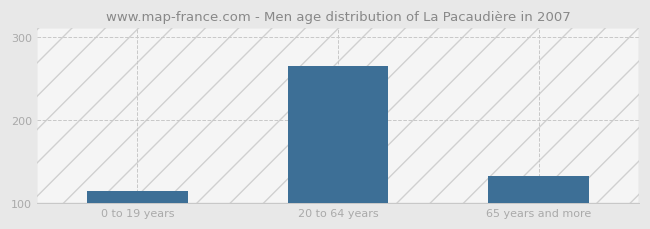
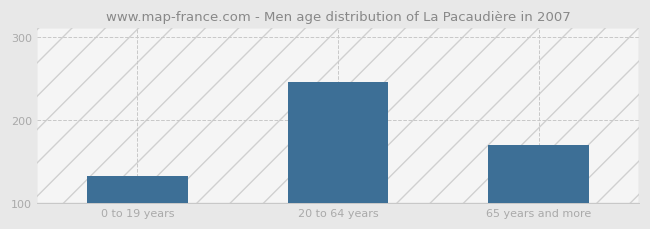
0 to 19 years: 115 -> 132
20 to 64 years: 265 -> 246
65 years and more: 133 -> 170
